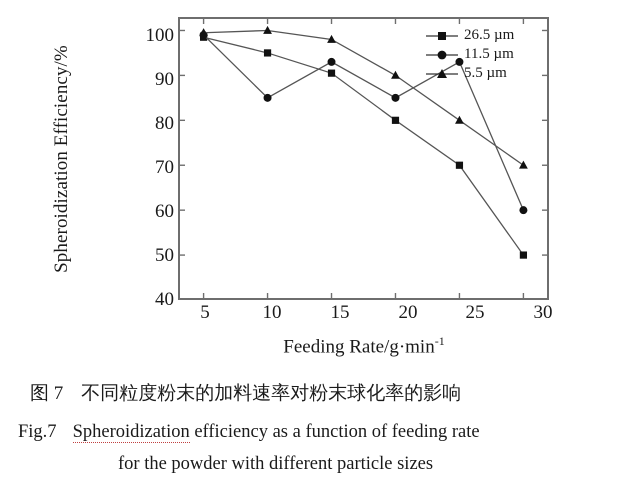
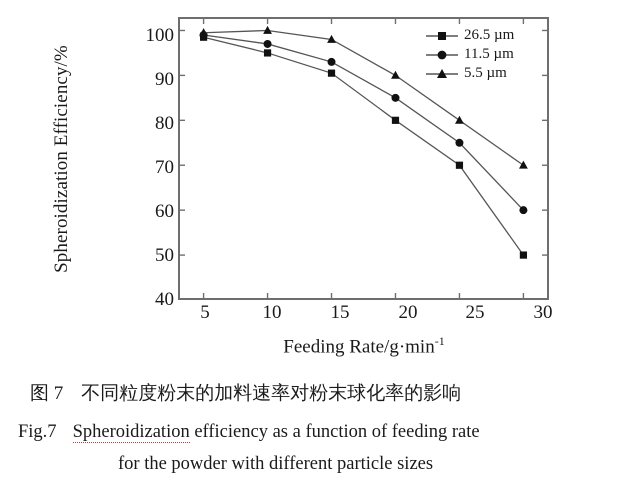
11.5 µm/10: 85 -> 97
11.5 µm/25: 93 -> 75
